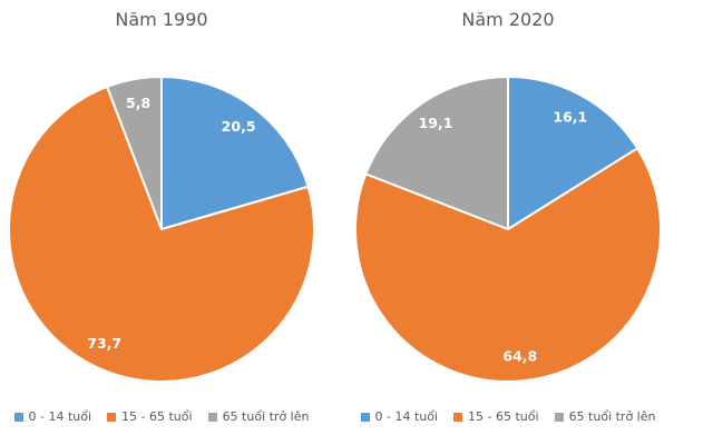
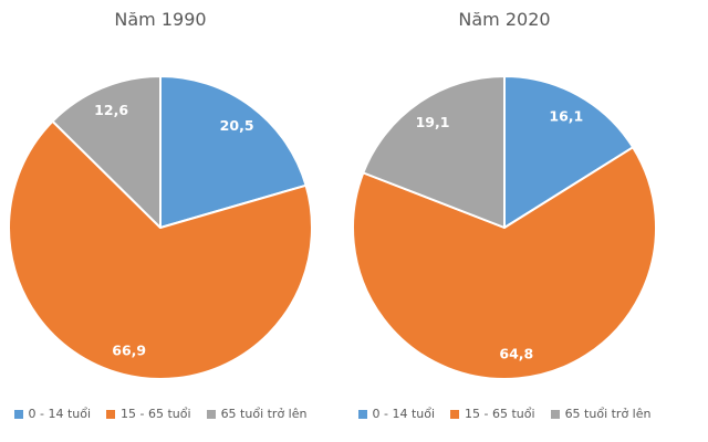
Năm 1990/15 - 65 tuổi: 73,7 -> 66,9
Năm 1990/65 tuổi trở lên: 5,8 -> 12,6
